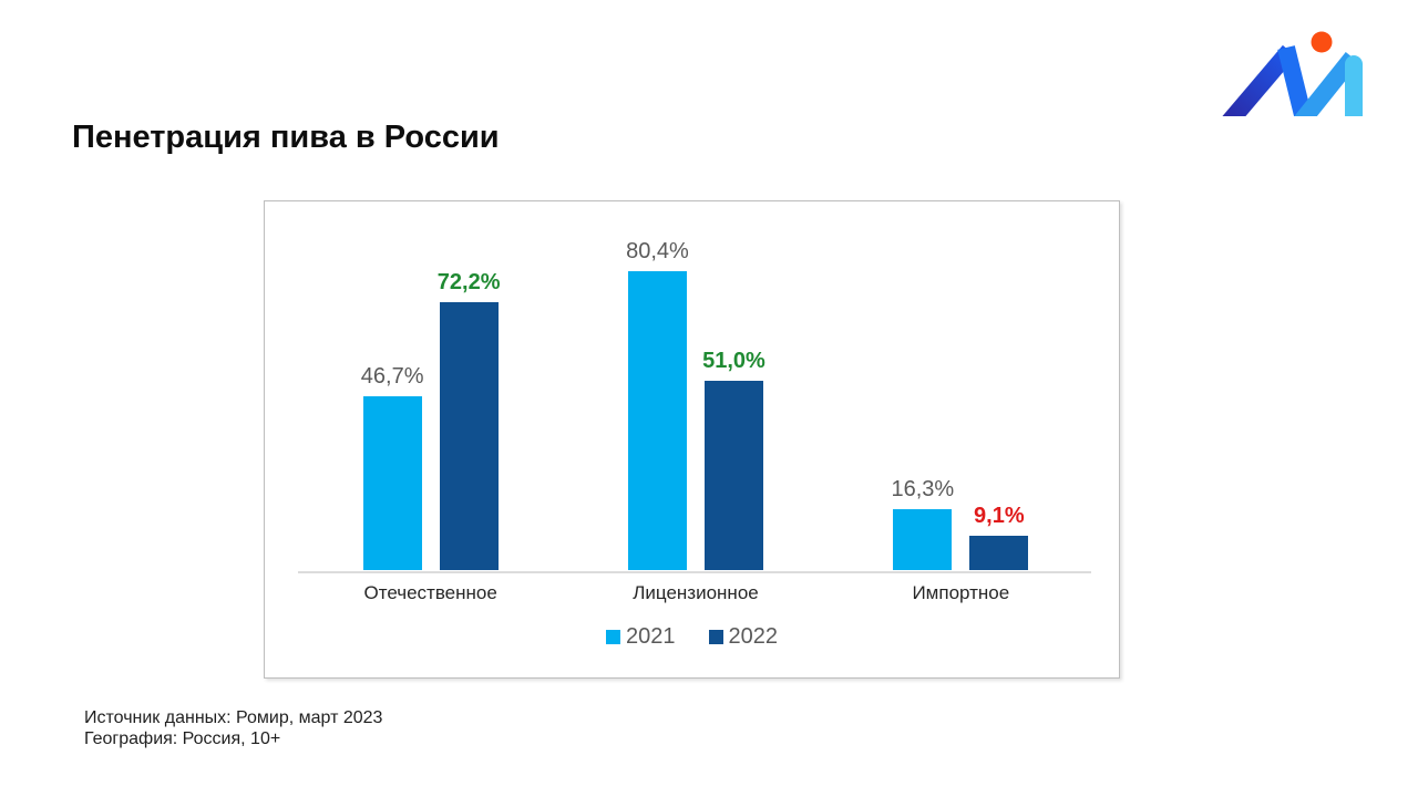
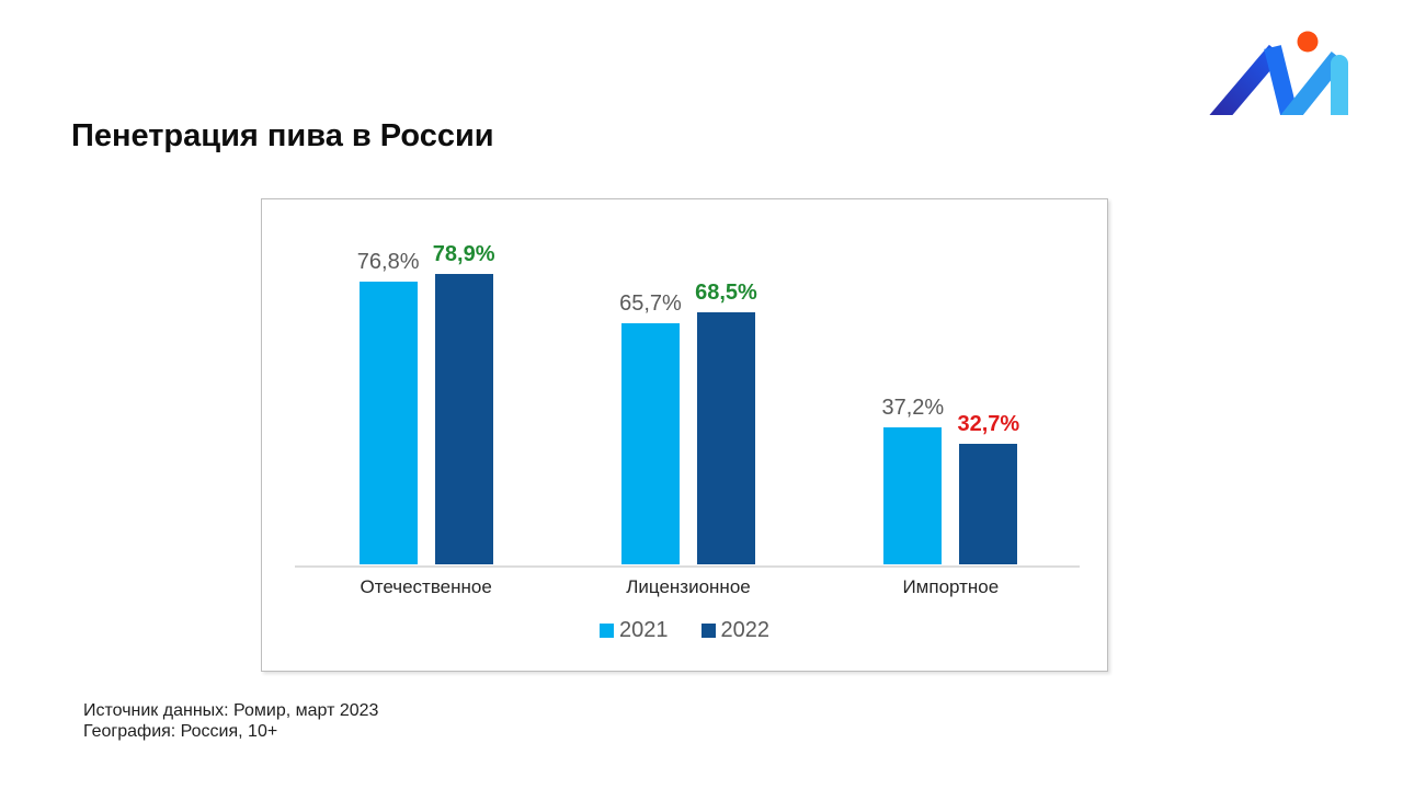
2021/Отечественное: 46,7% -> 76,8%
2022/Отечественное: 72,2% -> 78,9%
2021/Лицензионное: 80,4% -> 65,7%
2022/Лицензионное: 51,0% -> 68,5%
2021/Импортное: 16,3% -> 37,2%
2022/Импортное: 9,1% -> 32,7%
